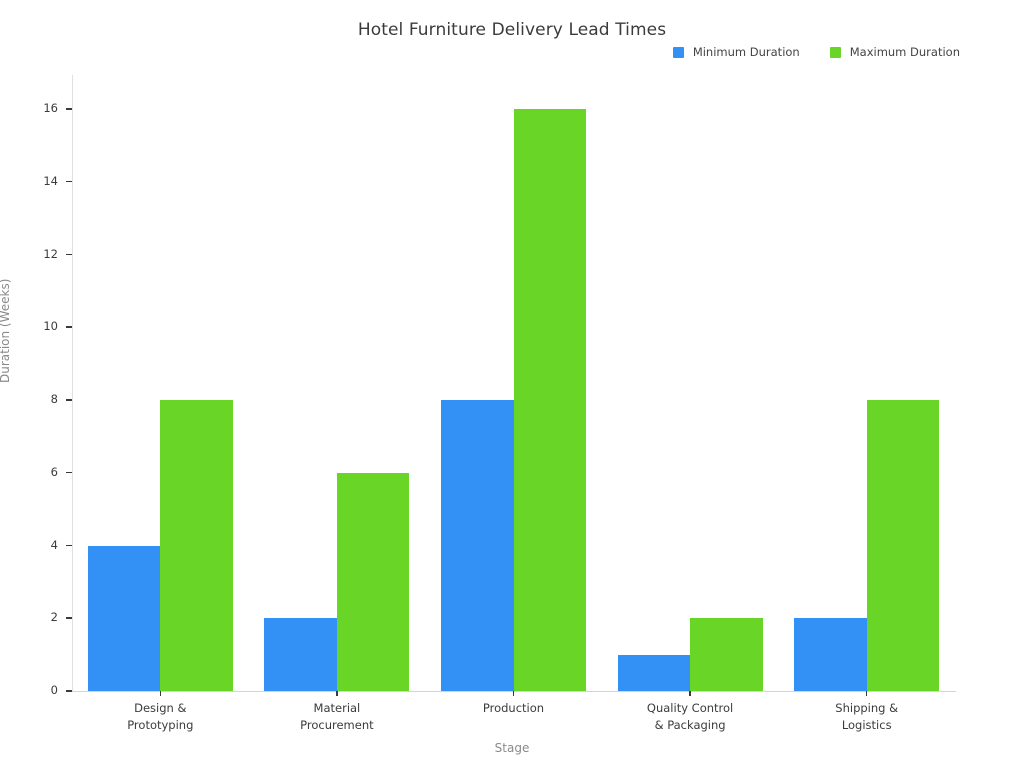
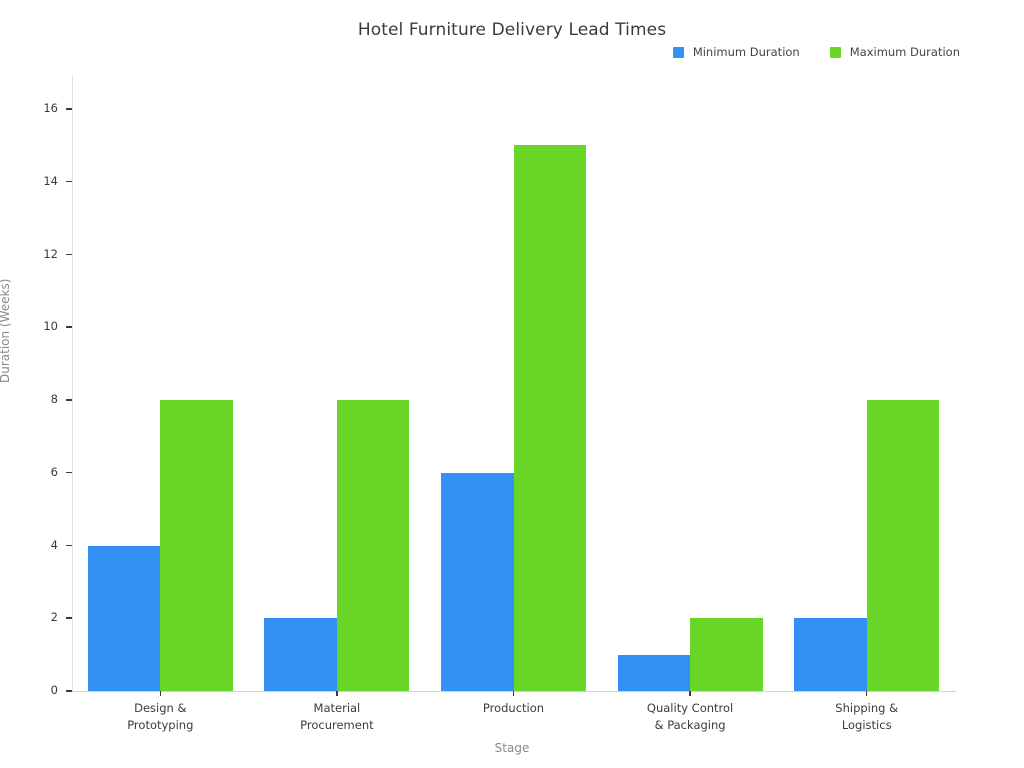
Maximum Duration/Material Procurement: 6 -> 8
Minimum Duration/Production: 8 -> 6
Maximum Duration/Production: 16 -> 15
